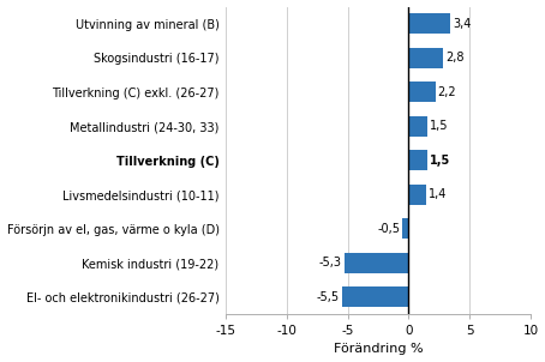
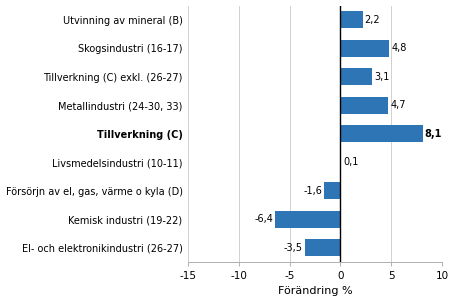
Utvinning av mineral (B): 3,4 -> 2,2
Skogsindustri (16-17): 2,8 -> 4,8
Tillverkning (C) exkl. (26-27): 2,2 -> 3,1
Metallindustri (24-30, 33): 1,5 -> 4,7
Tillverkning (C): 1,5 -> 8,1
Livsmedelsindustri (10-11): 1,4 -> 0,1
Försörjn av el, gas, värme o kyla (D): -0,5 -> -1,6
Kemisk industri (19-22): -5,3 -> -6,4
El- och elektronikindustri (26-27): -5,5 -> -3,5
